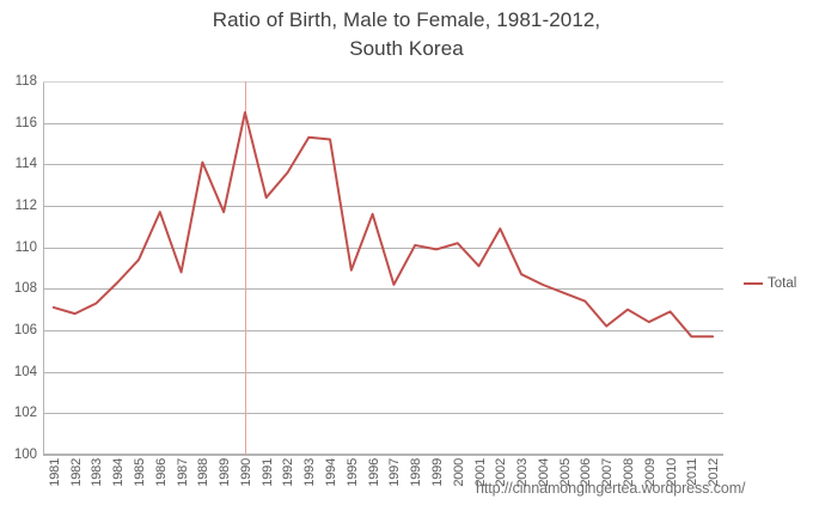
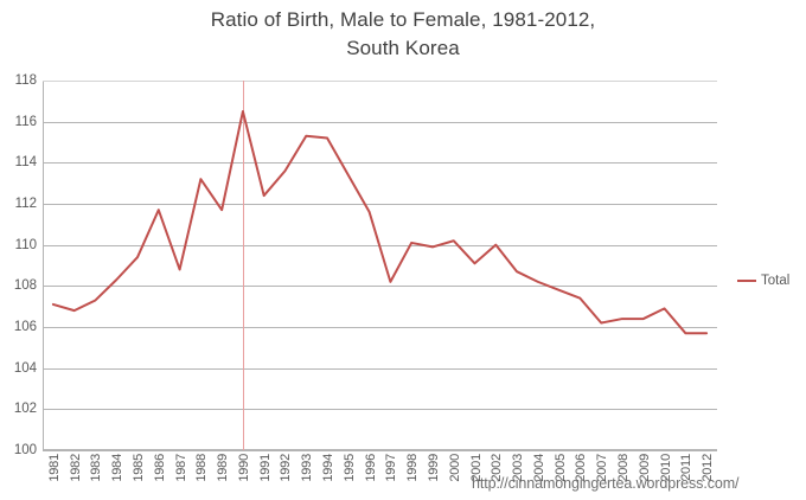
1988: 114.1 -> 113.2
1995: 108.9 -> 113.4
2002: 110.9 -> 110.0
2008: 107.0 -> 106.4
